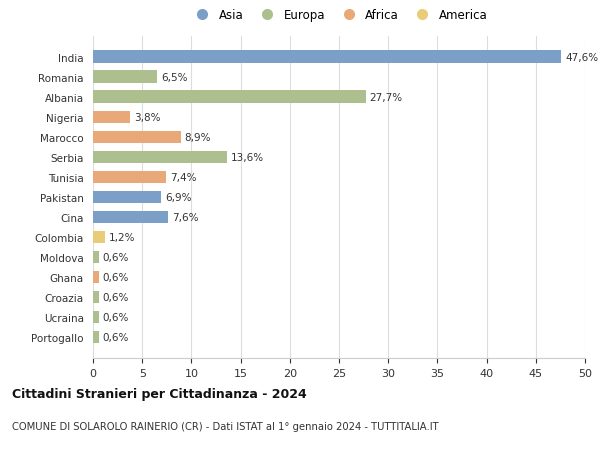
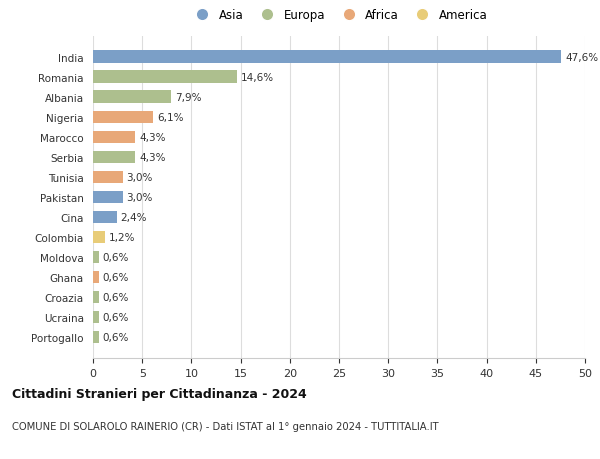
Romania: 6,5% -> 14,6%
Albania: 27,7% -> 7,9%
Nigeria: 3,8% -> 6,1%
Marocco: 8,9% -> 4,3%
Serbia: 13,6% -> 4,3%
Tunisia: 7,4% -> 3,0%
Pakistan: 6,9% -> 3,0%
Cina: 7,6% -> 2,4%
